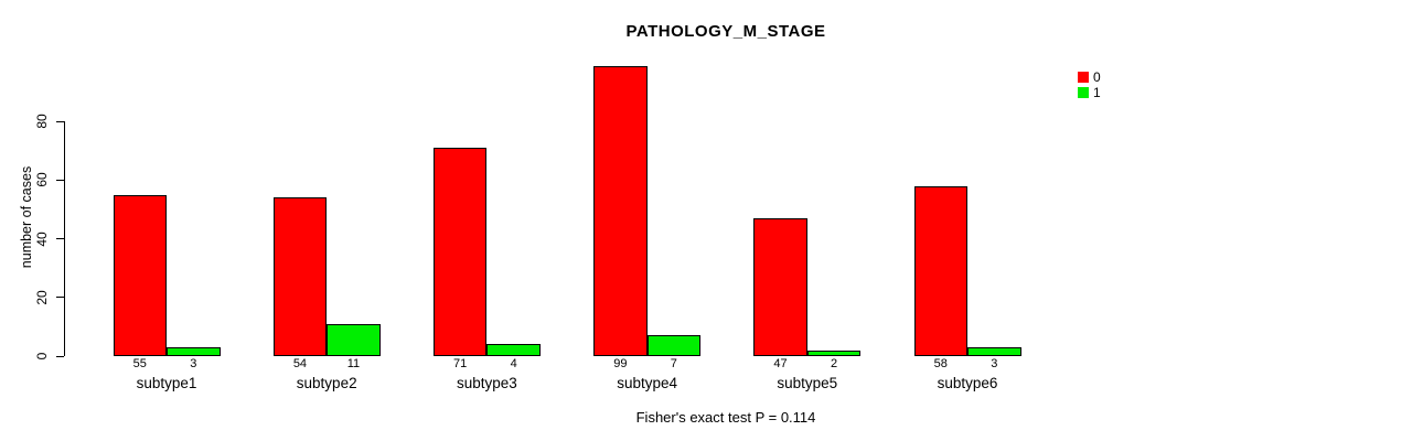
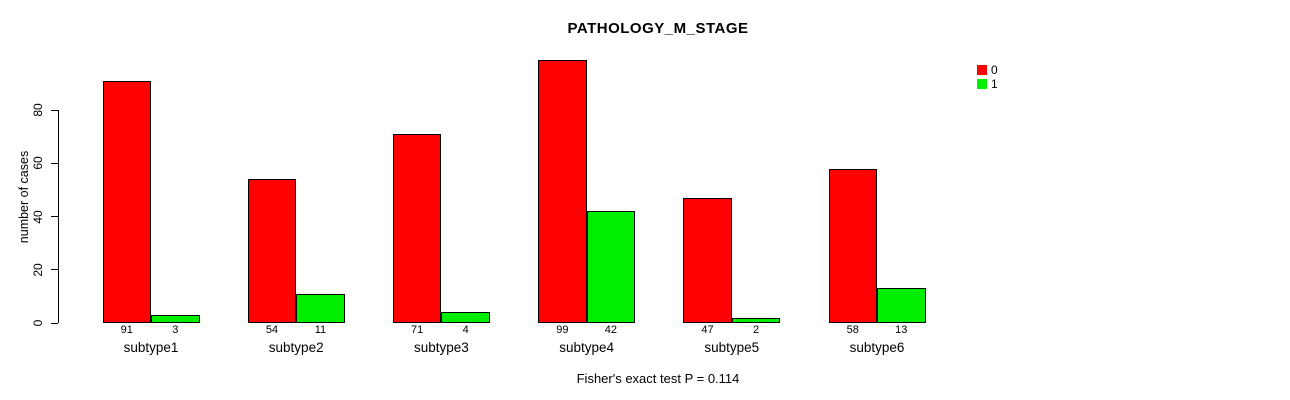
0/subtype1: 55 -> 91
1/subtype4: 7 -> 42
1/subtype6: 3 -> 13
